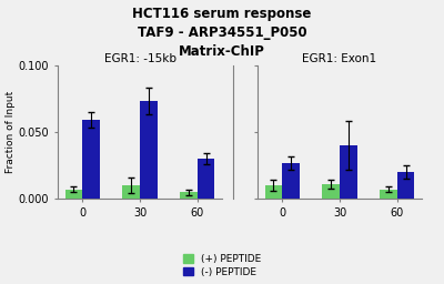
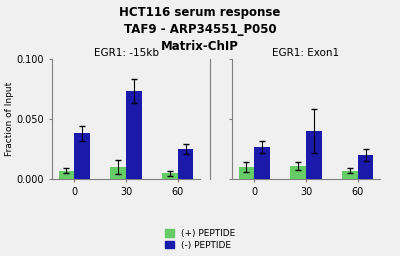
EGR1: -15kb/(-) PEPTIDE/0: 0.059 -> 0.038
EGR1: -15kb/(-) PEPTIDE/60: 0.030 -> 0.025
